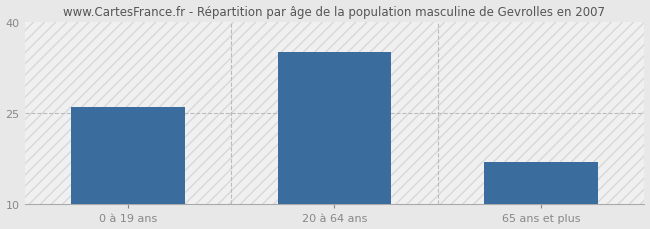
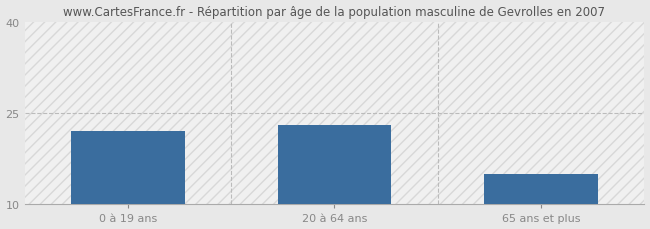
0 à 19 ans: 26 -> 22
20 à 64 ans: 35 -> 23
65 ans et plus: 17 -> 15
